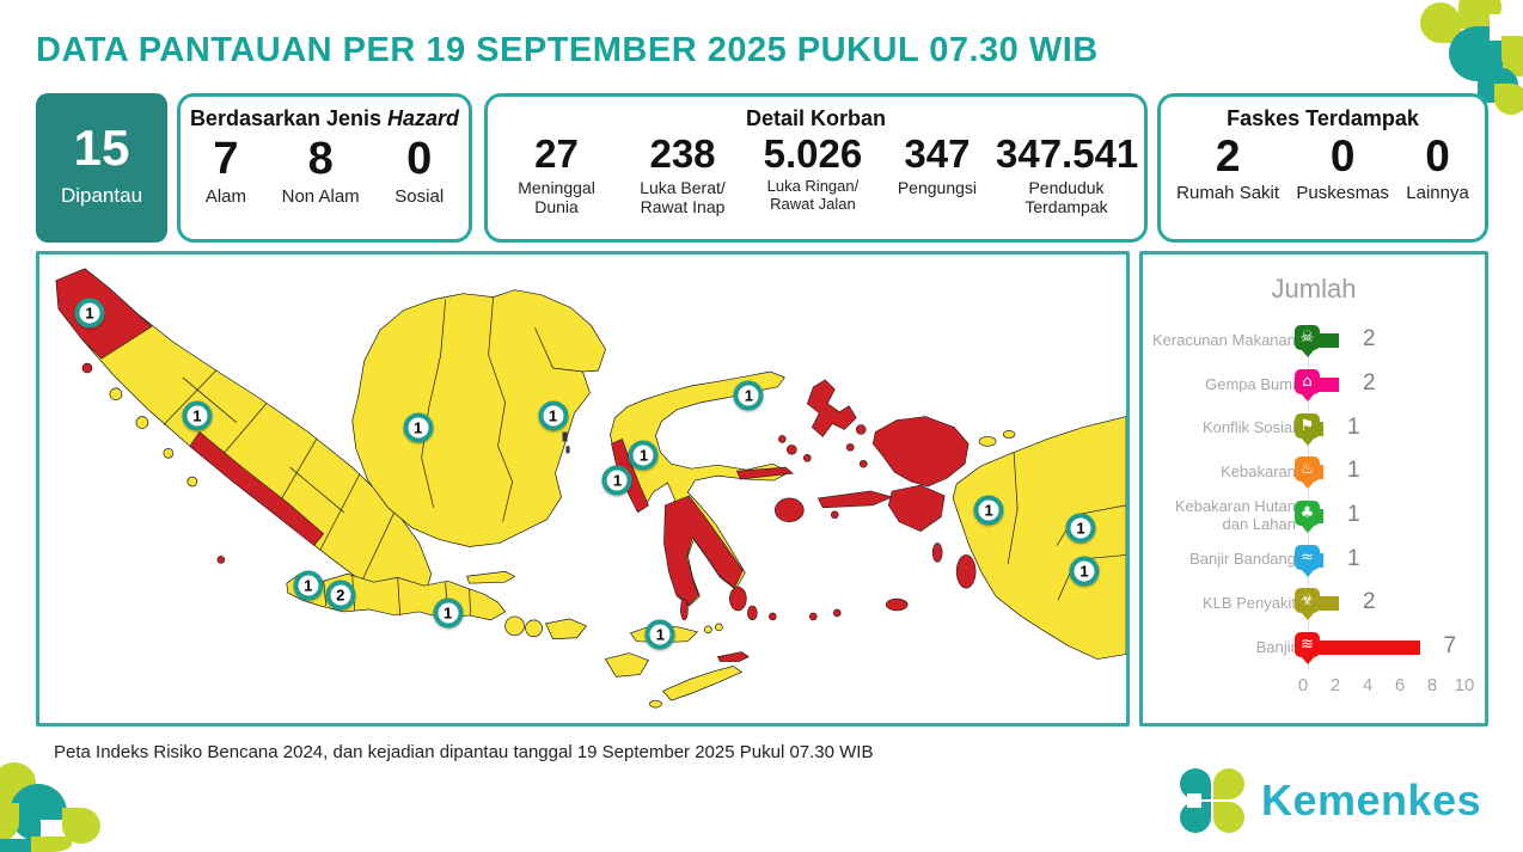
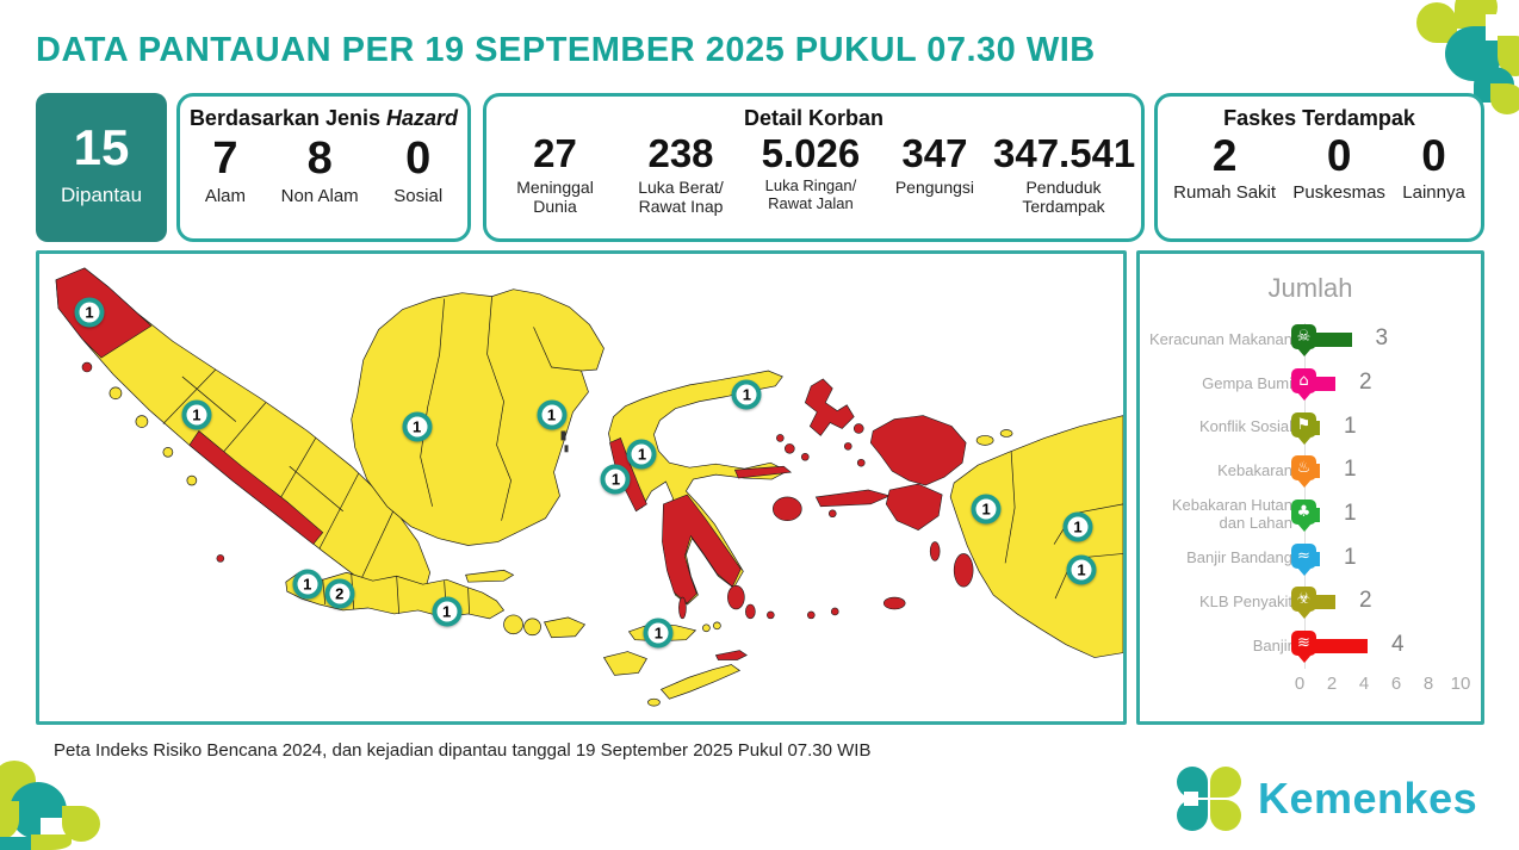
Keracunan Makanan: 2 -> 3
Banjir: 7 -> 4
